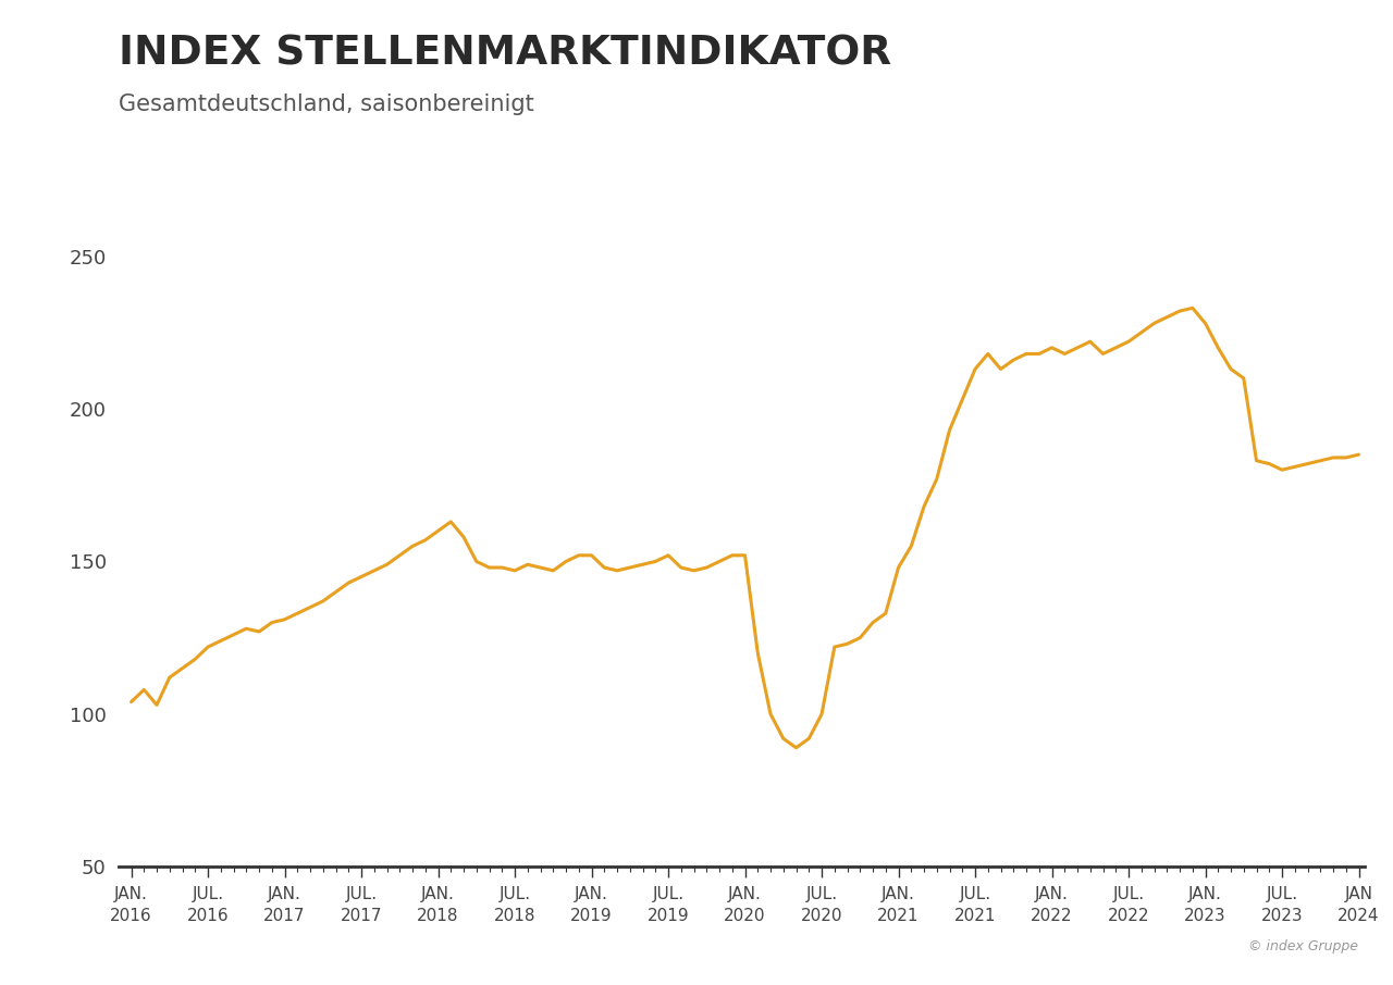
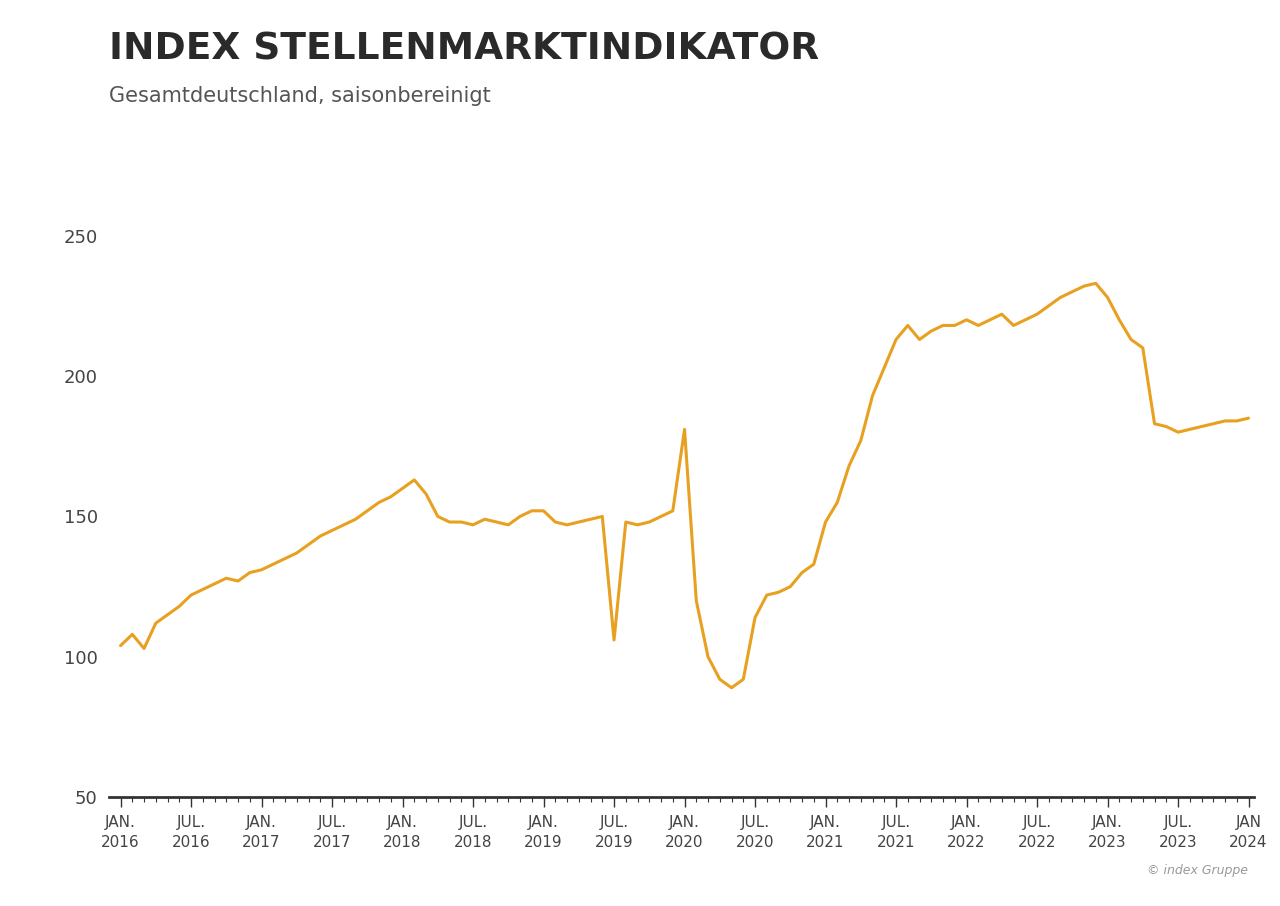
JUL. 2019: 152 -> 106
JAN. 2020: 152 -> 181
JUL. 2020: 100 -> 114
